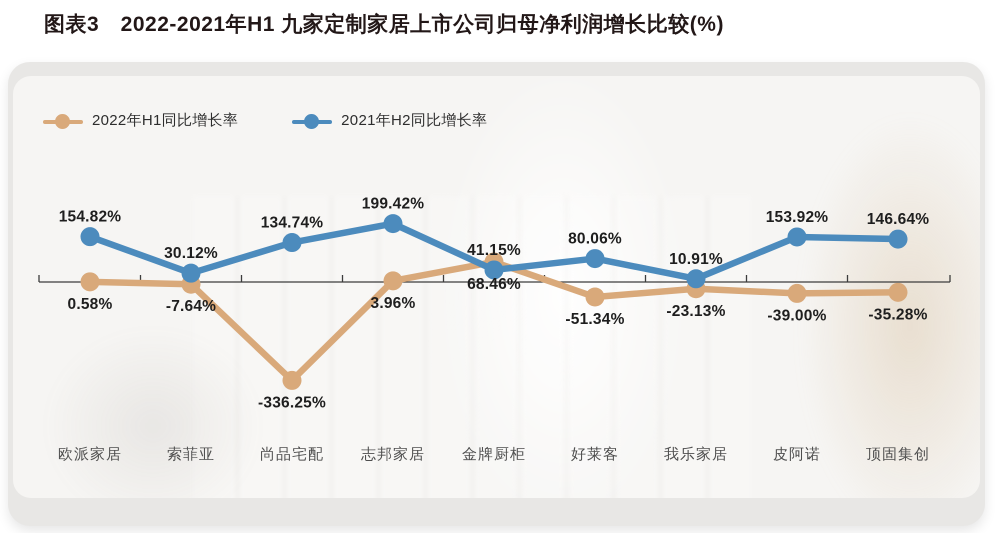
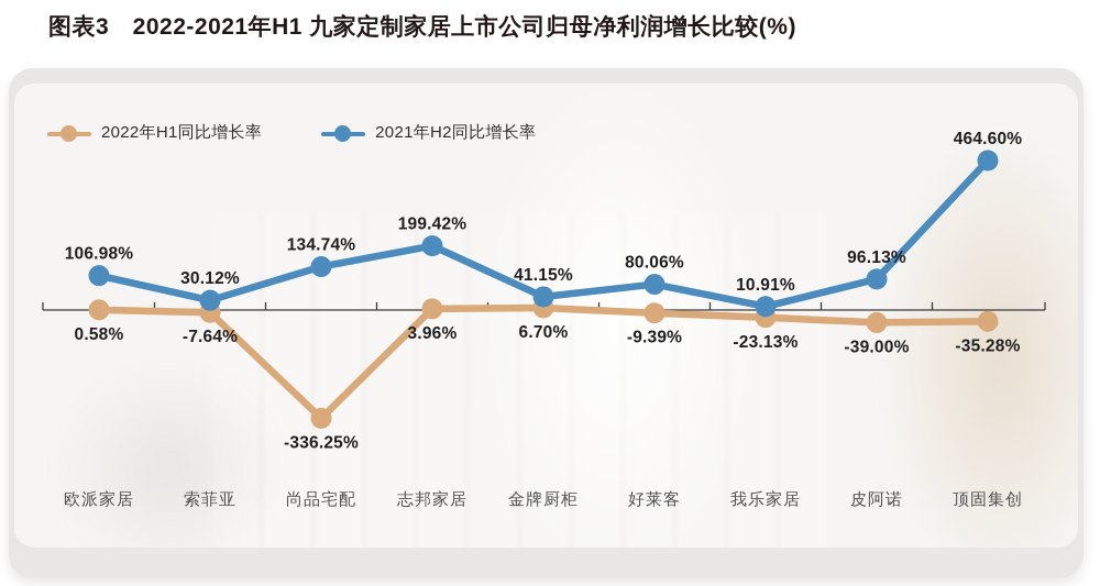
2021年H2同比增长率/欧派家居: 154.82% -> 106.98%
2022年H1同比增长率/金牌厨柜: 68.46% -> 6.70%
2022年H1同比增长率/好莱客: -51.34% -> -9.39%
2021年H2同比增长率/皮阿诺: 153.92% -> 96.13%
2021年H2同比增长率/顶固集创: 146.64% -> 464.60%
